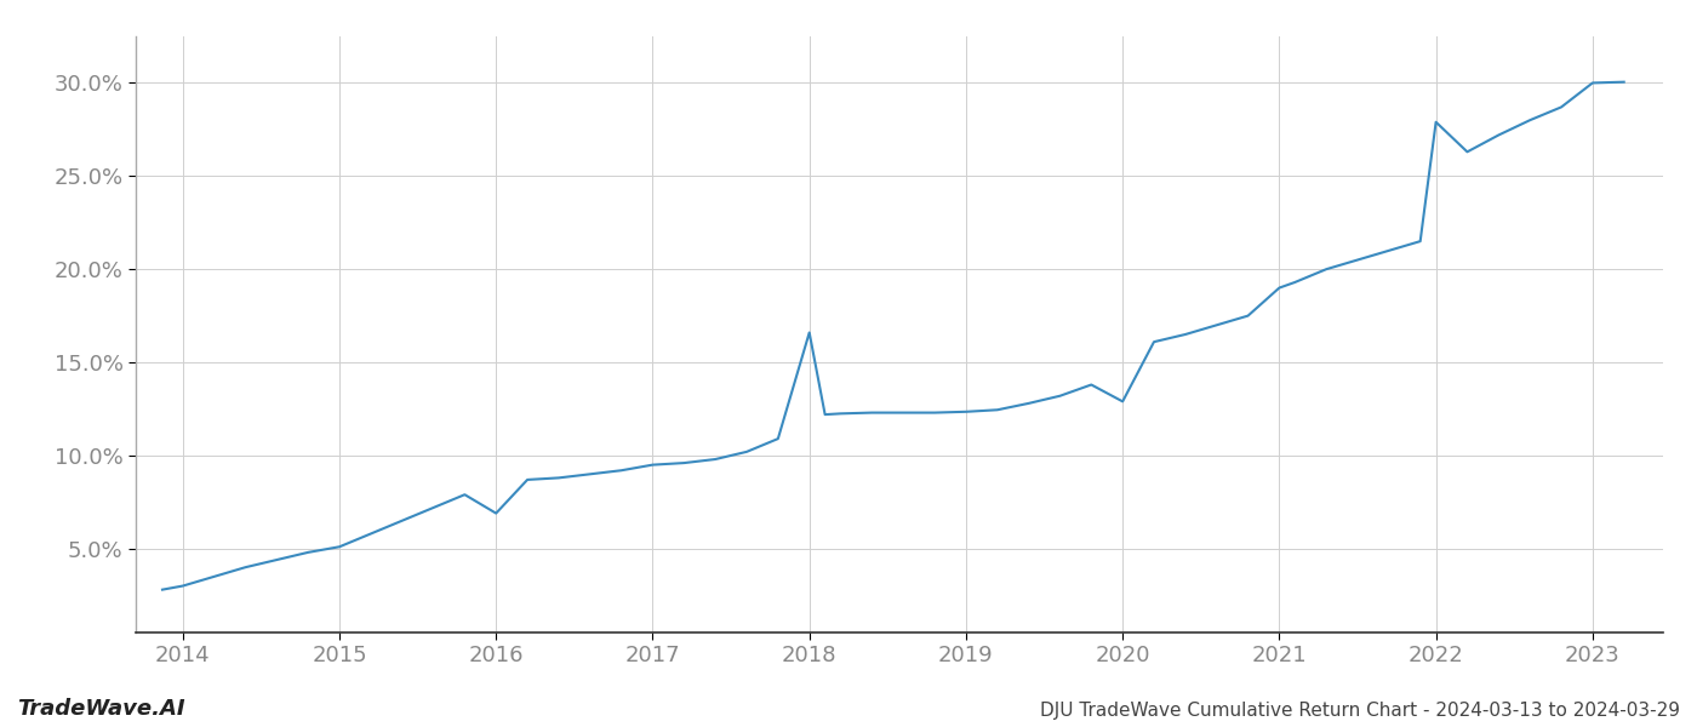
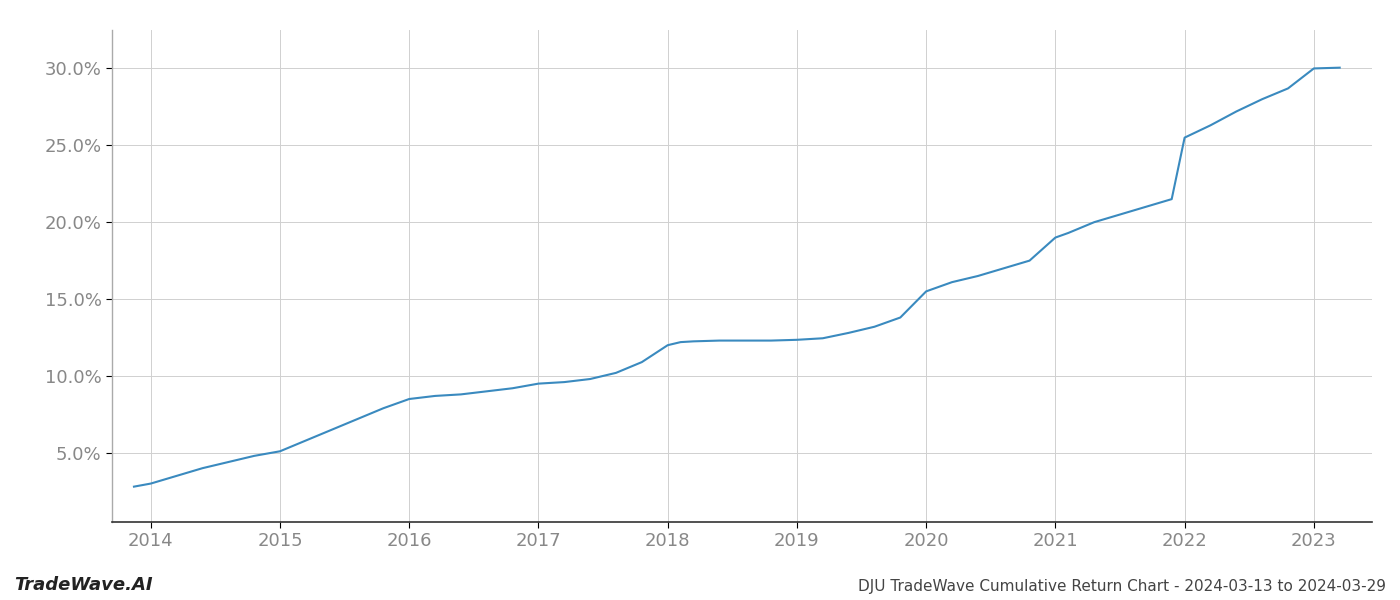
2016: 6.9% -> 8.5%
2018: 16.6% -> 12.0%
2020: 12.9% -> 15.5%
2022: 27.9% -> 25.5%
